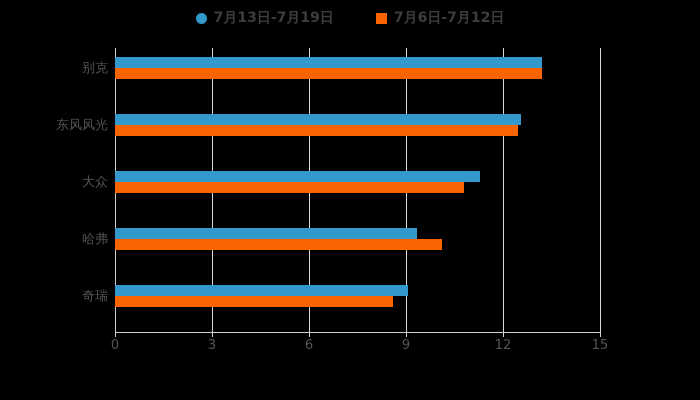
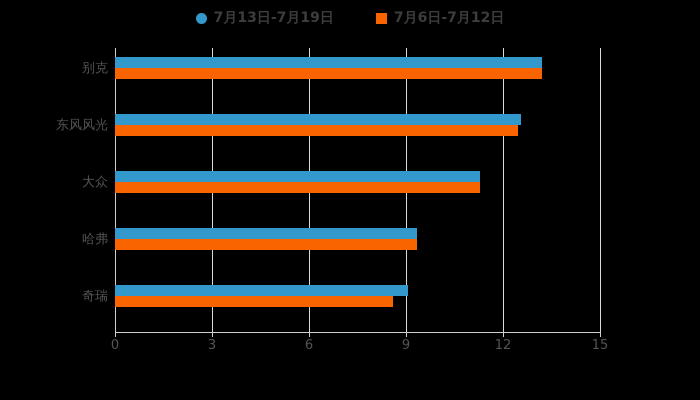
7月6日-7月12日/大众: 10.8 -> 11.3
7月6日-7月12日/哈弗: 10.1 -> 9.3
